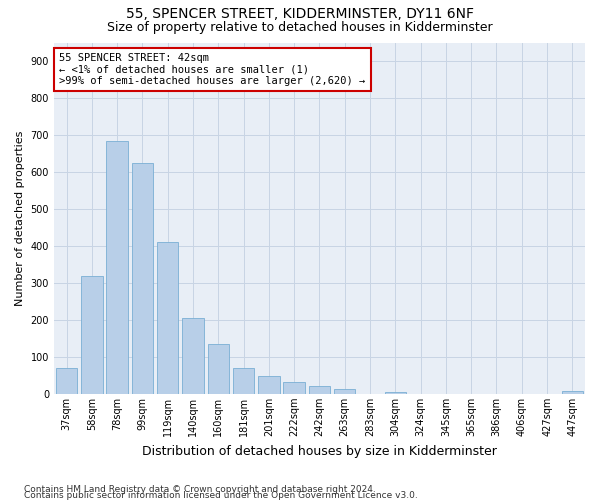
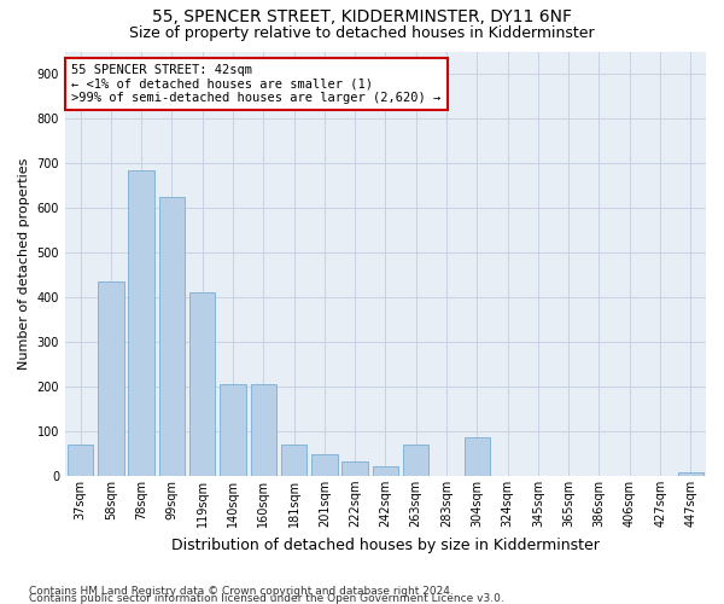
58sqm: 320 -> 435
160sqm: 135 -> 205
263sqm: 12 -> 70
304sqm: 5 -> 85
